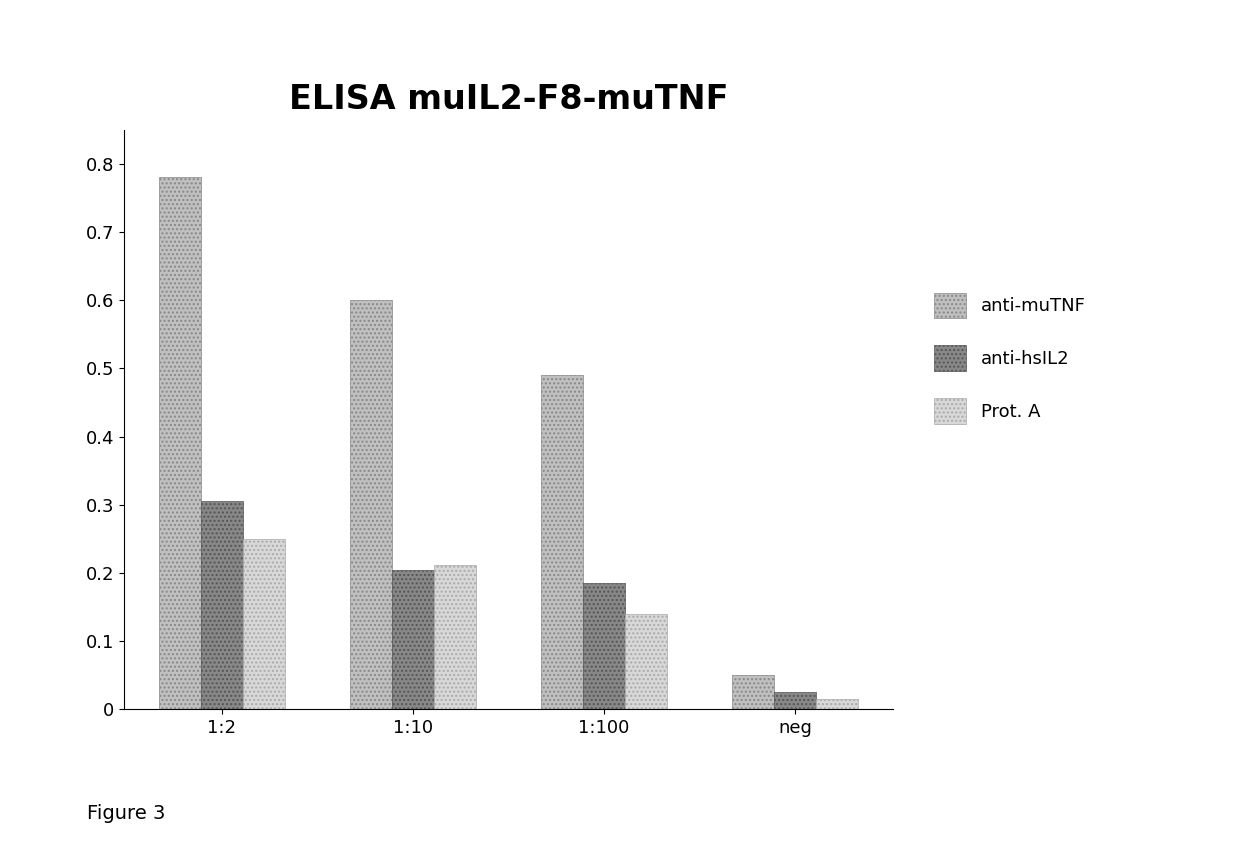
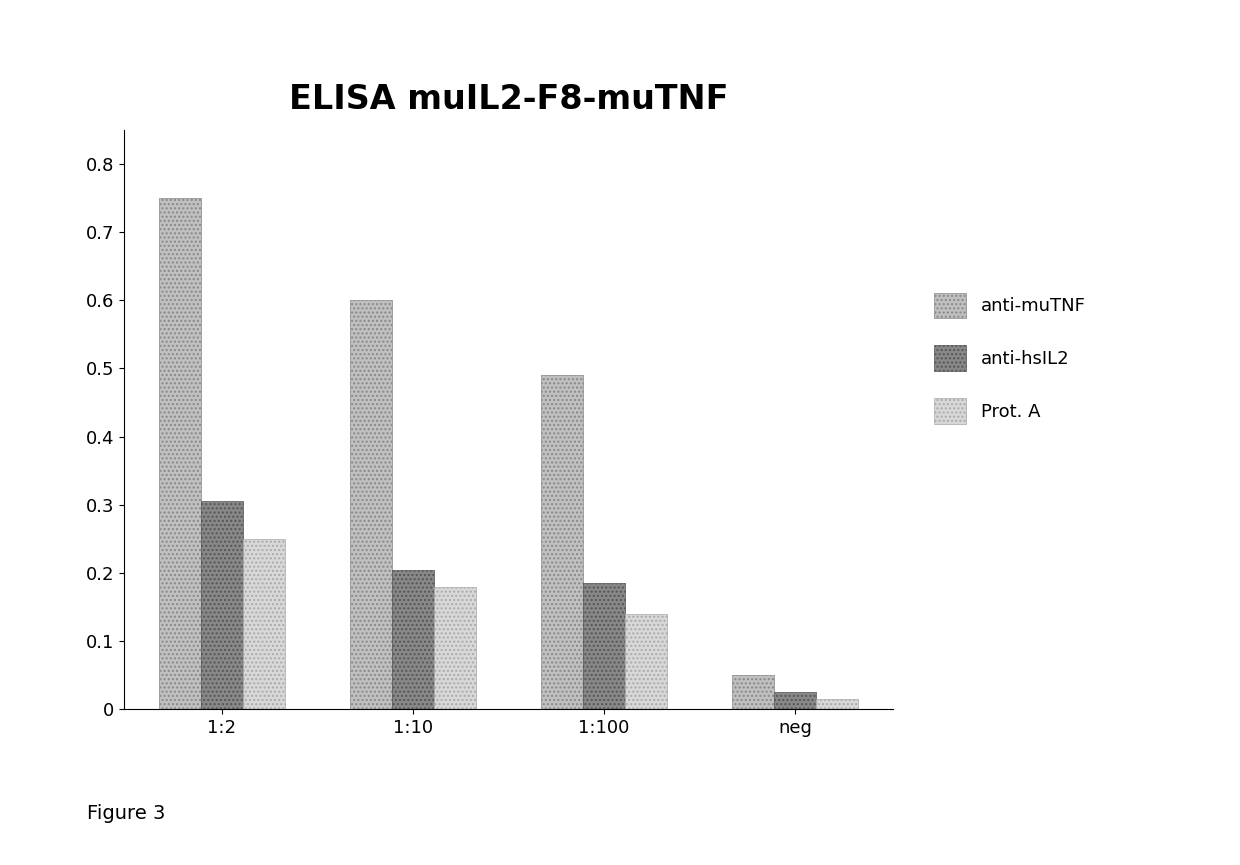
anti-muTNF/1:2: 0.78 -> 0.75
Prot. A/1:10: 0.212 -> 0.180
